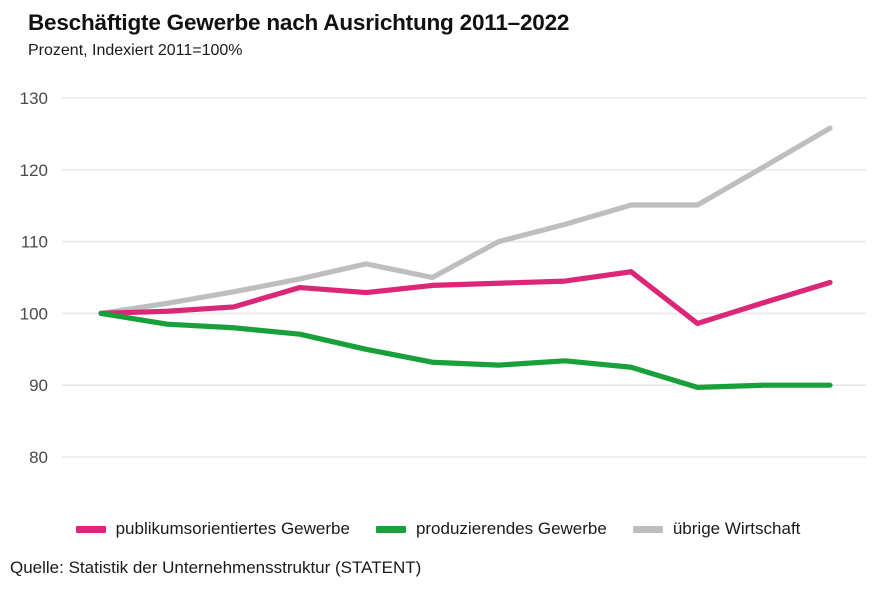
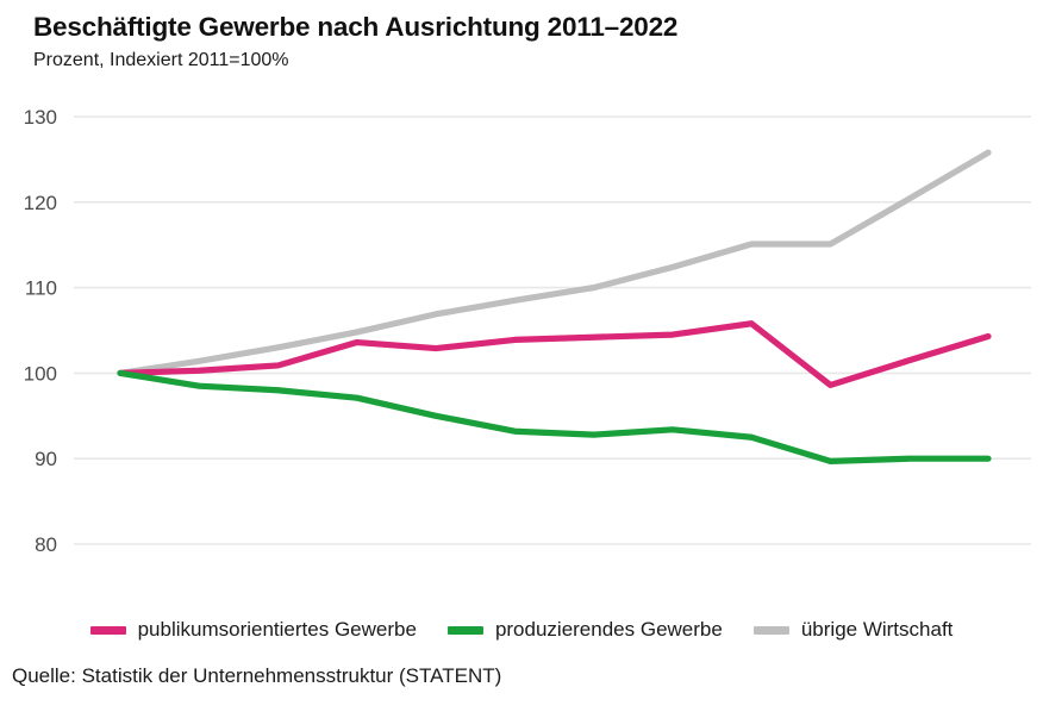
übrige Wirtschaft/2016: 105 -> 108
